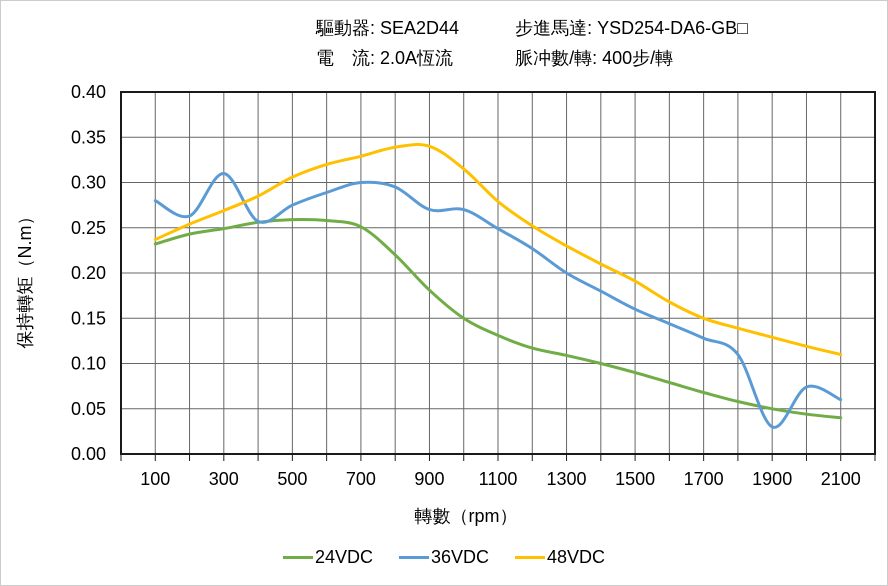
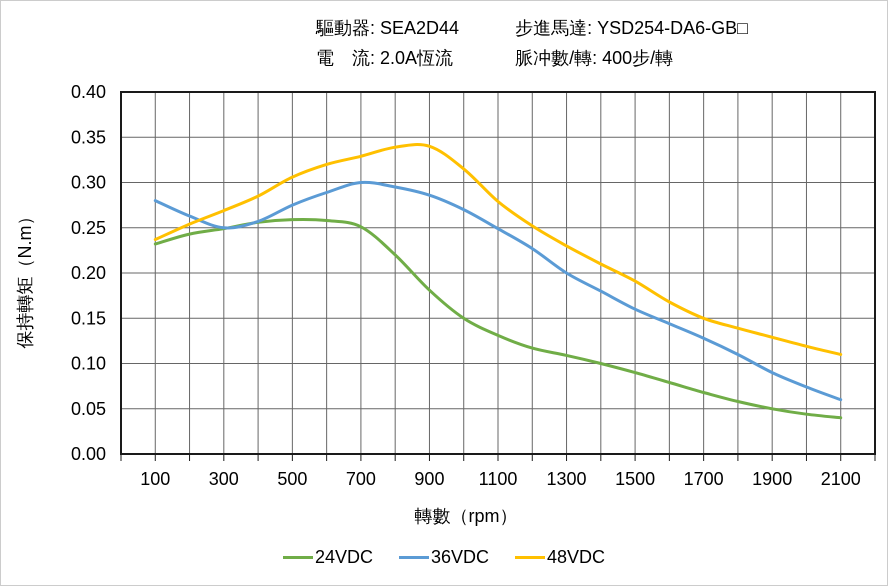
36VDC/300: 0.31 -> 0.25
36VDC/900: 0.27 -> 0.29
36VDC/1900: 0.03 -> 0.09
